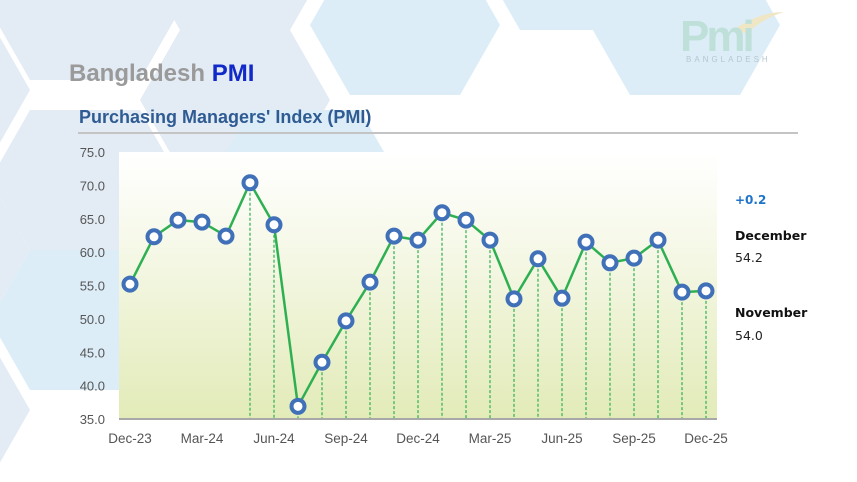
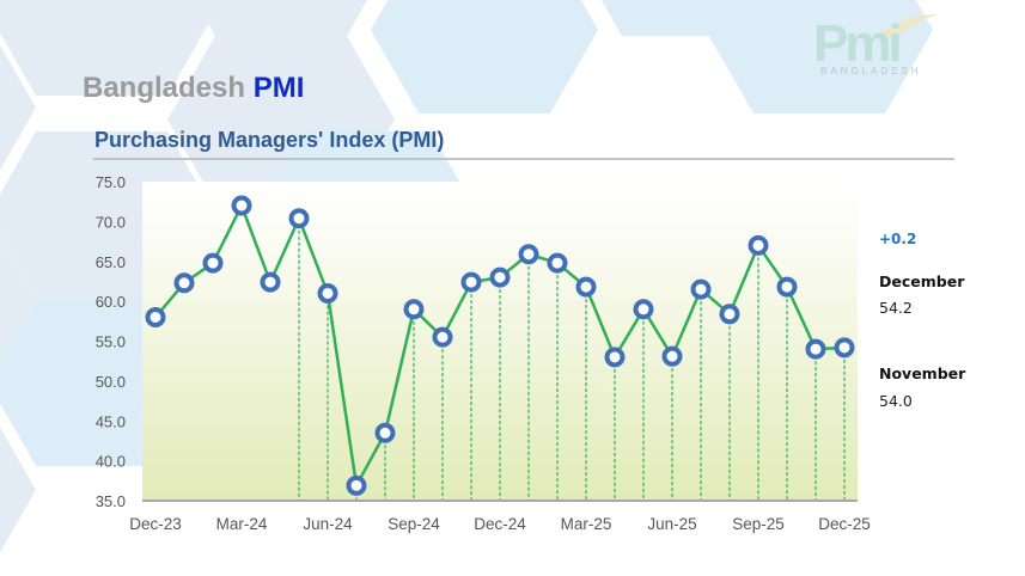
Dec-23: 55 -> 58
Mar-24: 64 -> 72
Jun-24: 64 -> 61
Sep-24: 50 -> 59
Dec-24: 62 -> 63
Sep-25: 59 -> 67
